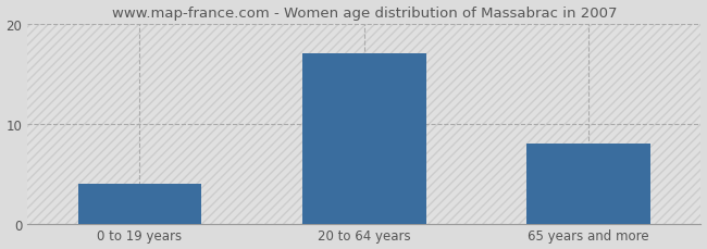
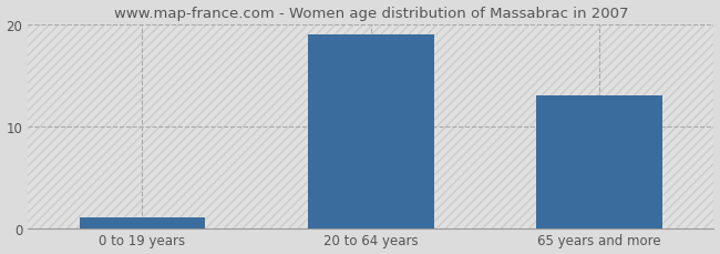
0 to 19 years: 4 -> 1
20 to 64 years: 17 -> 19
65 years and more: 8 -> 13
